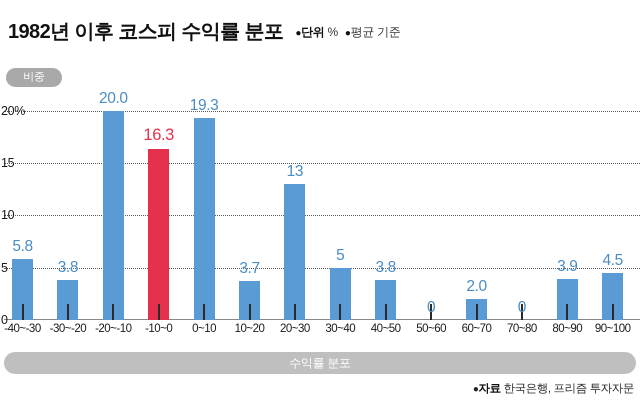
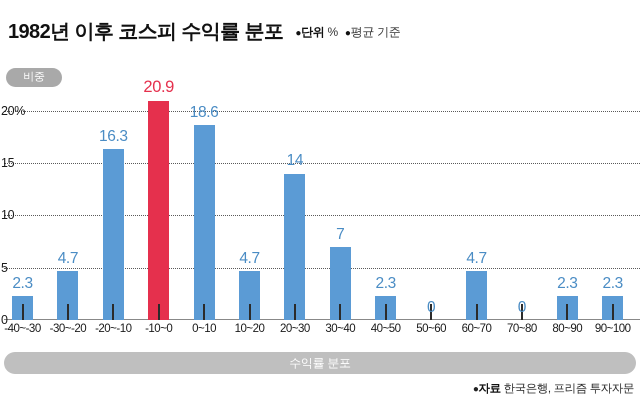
-40~-30: 5.8 -> 2.3
-30~-20: 3.8 -> 4.7
-20~-10: 20.0 -> 16.3
-10~0: 16.3 -> 20.9
0~10: 19.3 -> 18.6
10~20: 3.7 -> 4.7
20~30: 13 -> 14
30~40: 5 -> 7
40~50: 3.8 -> 2.3
60~70: 2.0 -> 4.7
80~90: 3.9 -> 2.3
90~100: 4.5 -> 2.3
